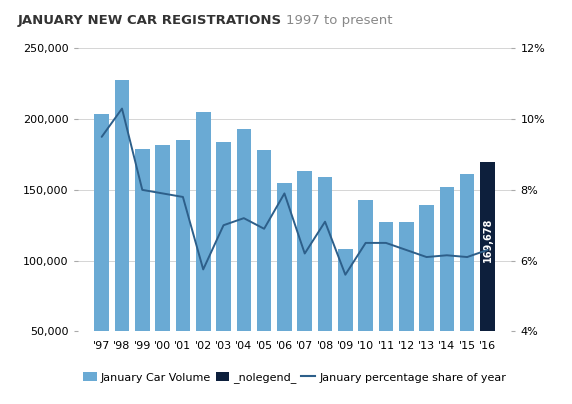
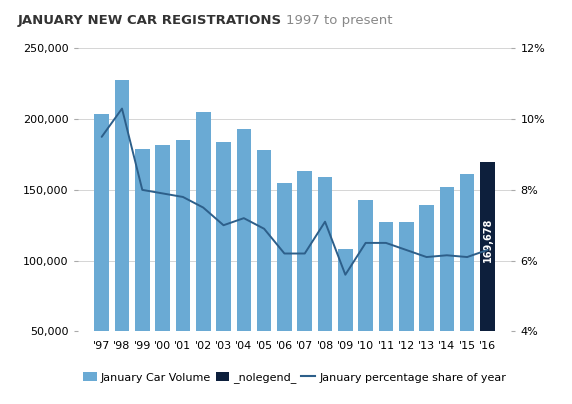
January percentage share of year/'02: 5.75% -> 7.50%
January percentage share of year/'06: 7.90% -> 6.20%
